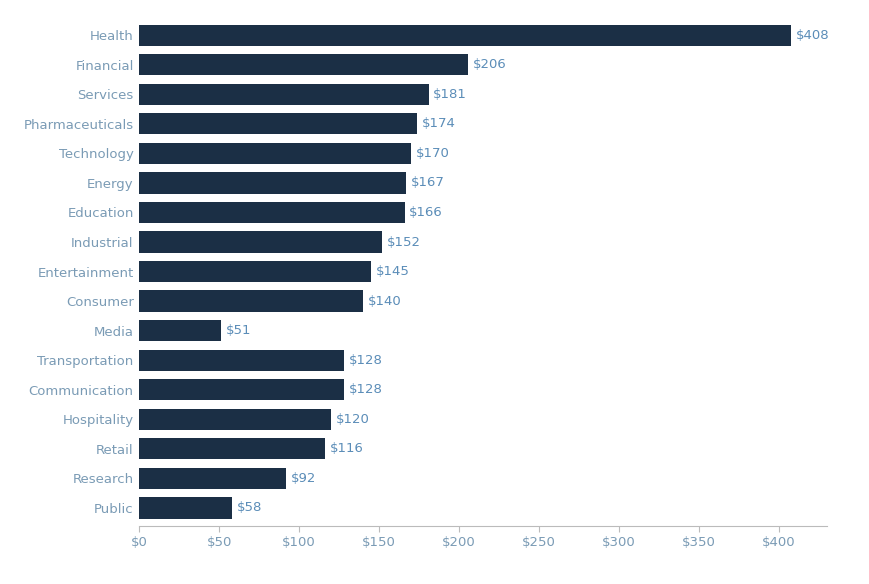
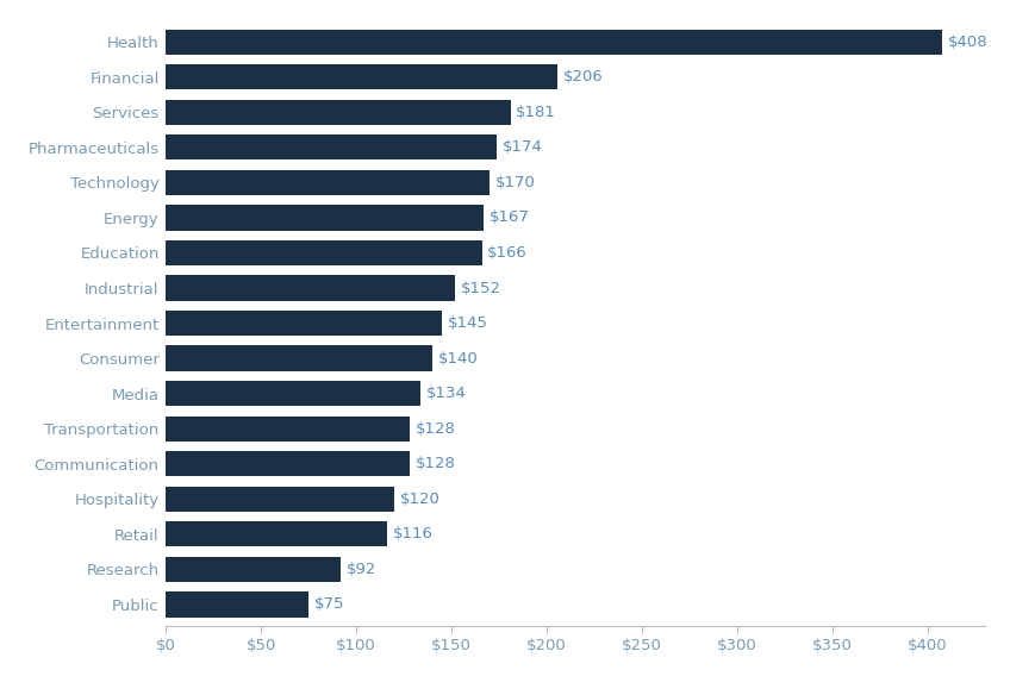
Media: $51 -> $134
Public: $58 -> $75
